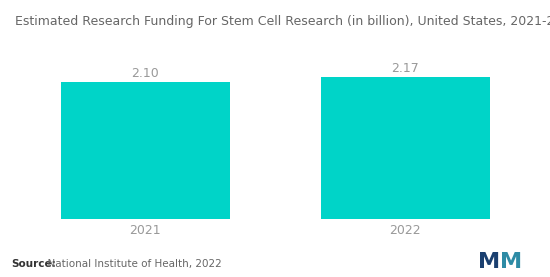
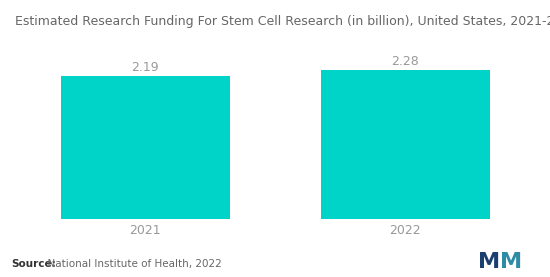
2021: 2.10 -> 2.19
2022: 2.17 -> 2.28
